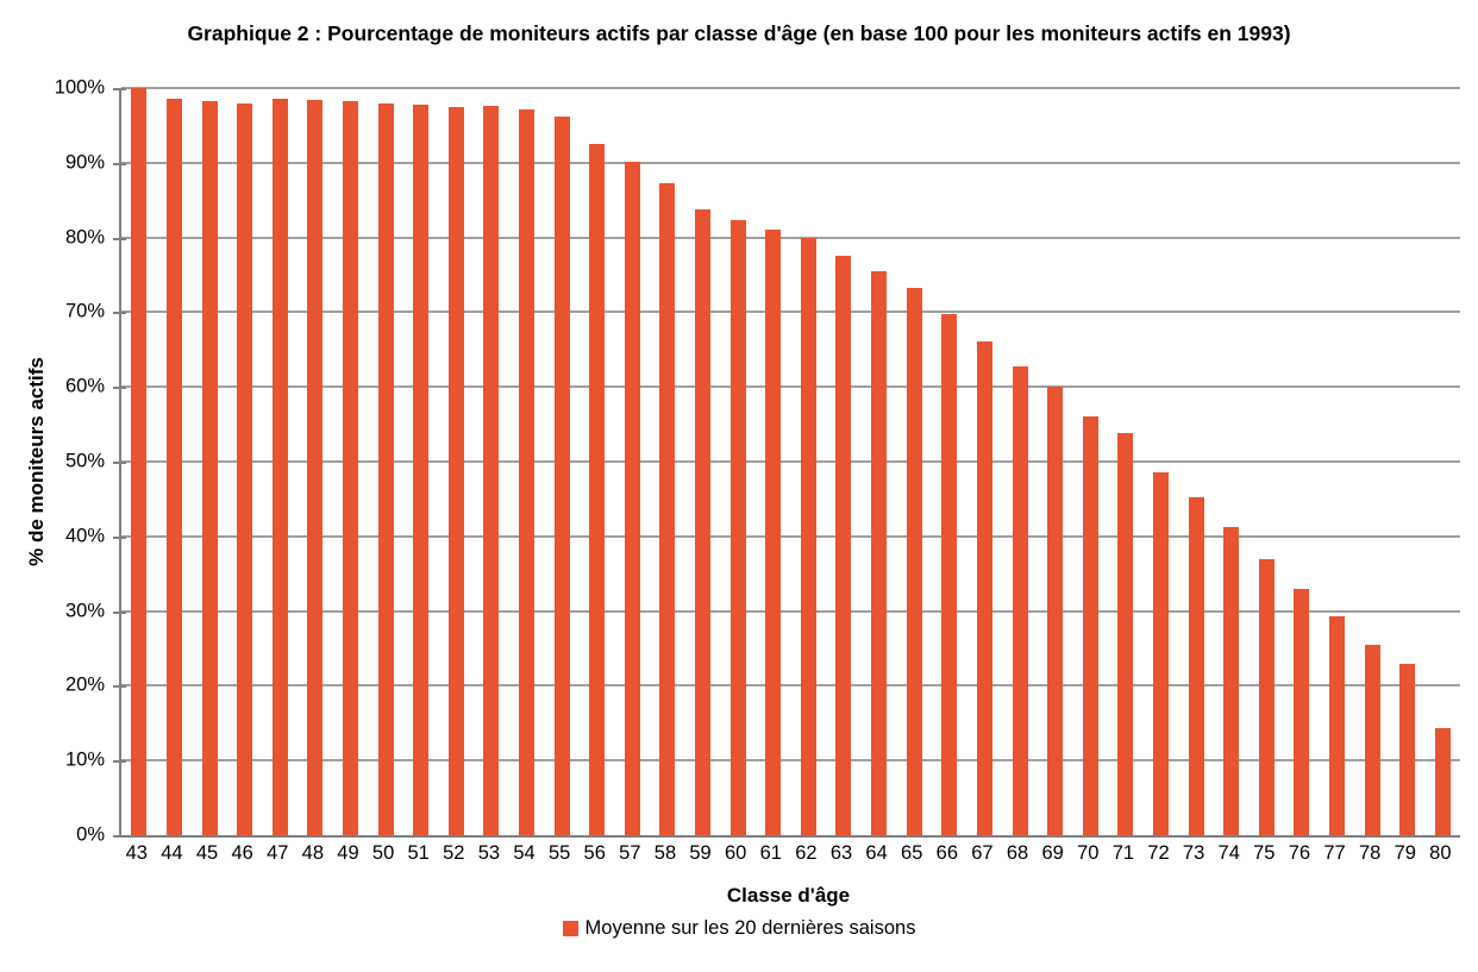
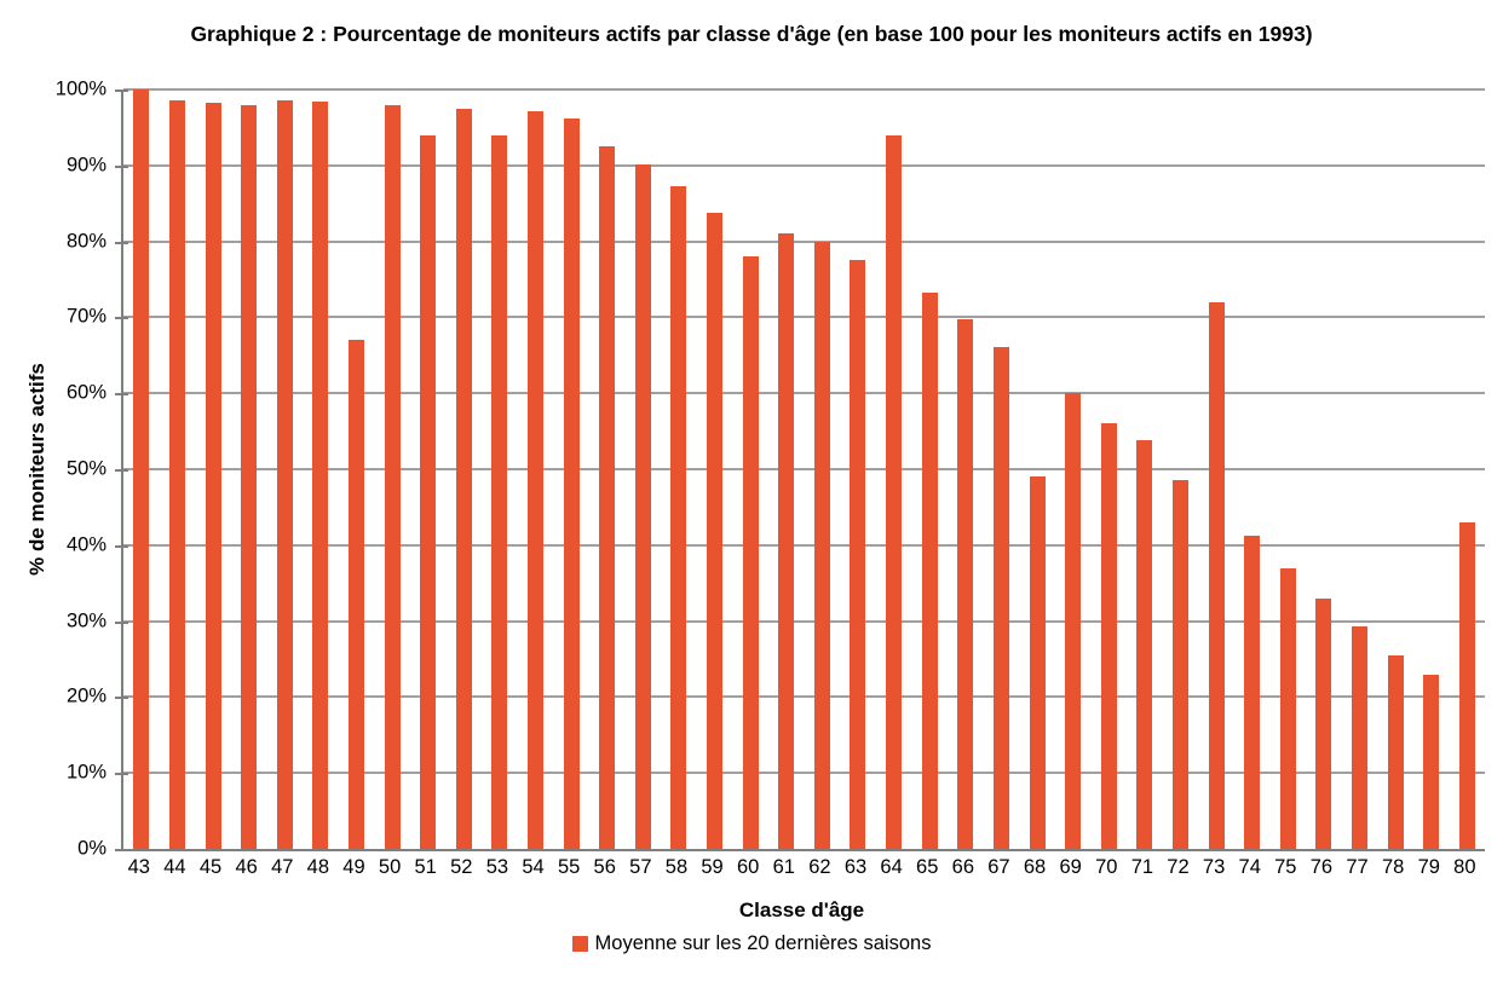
49: 98% -> 67%
51: 98% -> 94%
53: 98% -> 94%
60: 82% -> 78%
64: 76% -> 94%
68: 63% -> 49%
73: 45% -> 72%
80: 14% -> 43%
